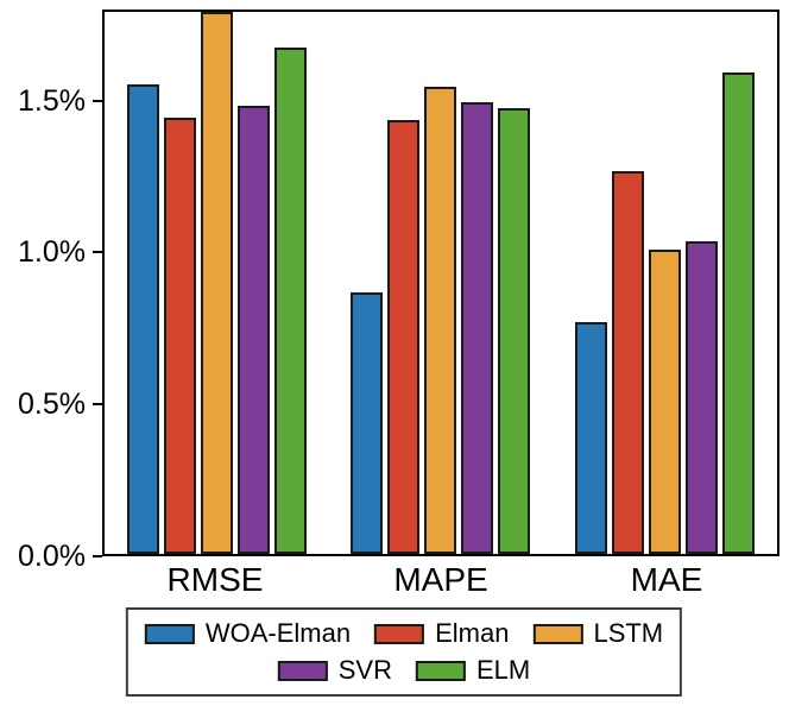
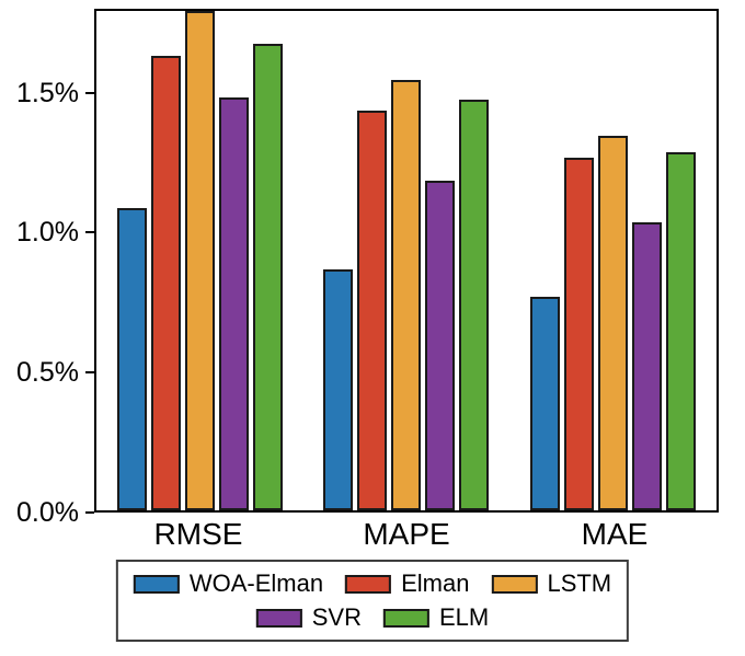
WOA-Elman/RMSE: 1.56% -> 1.09%
Elman/RMSE: 1.45% -> 1.64%
SVR/MAPE: 1.50% -> 1.19%
LSTM/MAE: 1.01% -> 1.35%
ELM/MAE: 1.60% -> 1.29%
